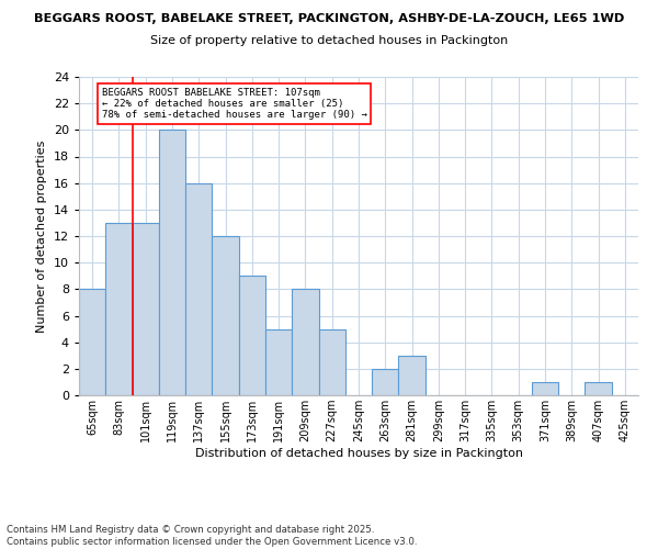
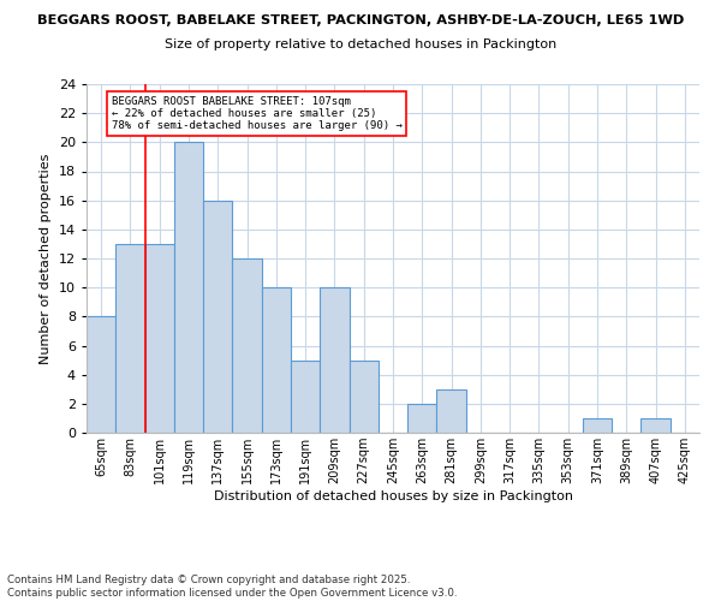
173sqm: 9 -> 10
209sqm: 8 -> 10
